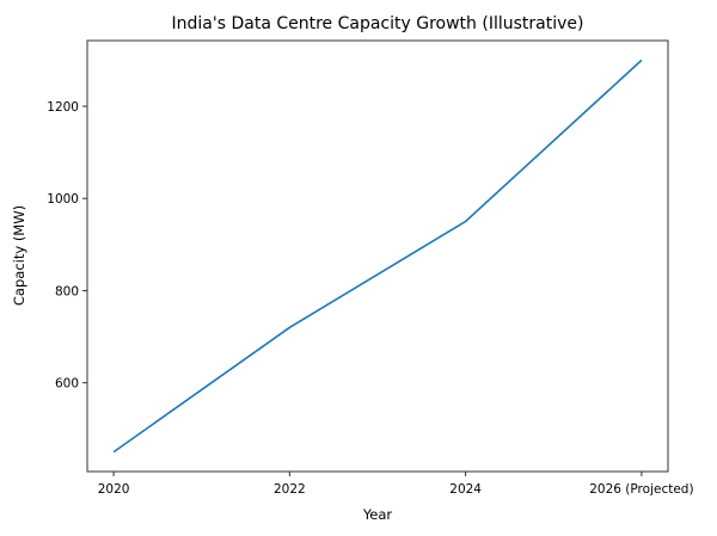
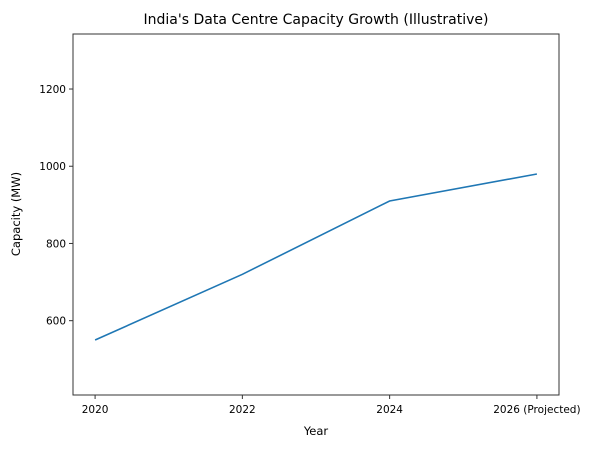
2020: 450 -> 550
2024: 950 -> 910
2026 (Projected): 1300 -> 980
